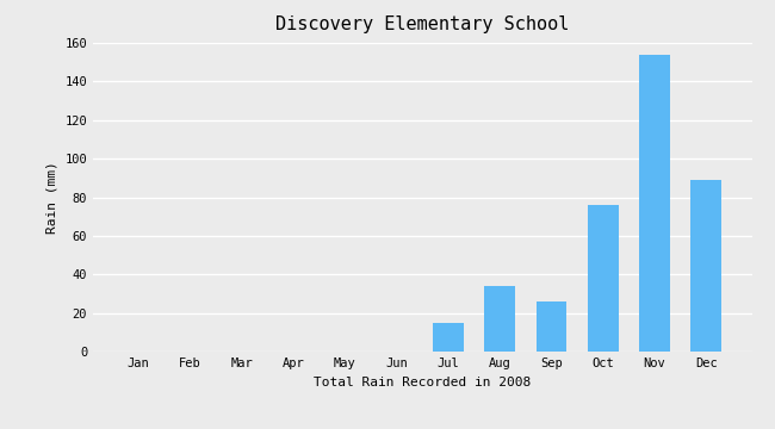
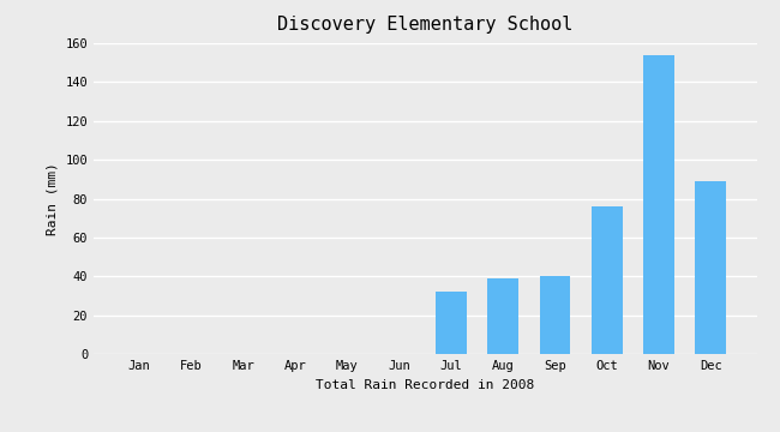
Jul: 15 -> 32
Aug: 34 -> 39
Sep: 26 -> 40
